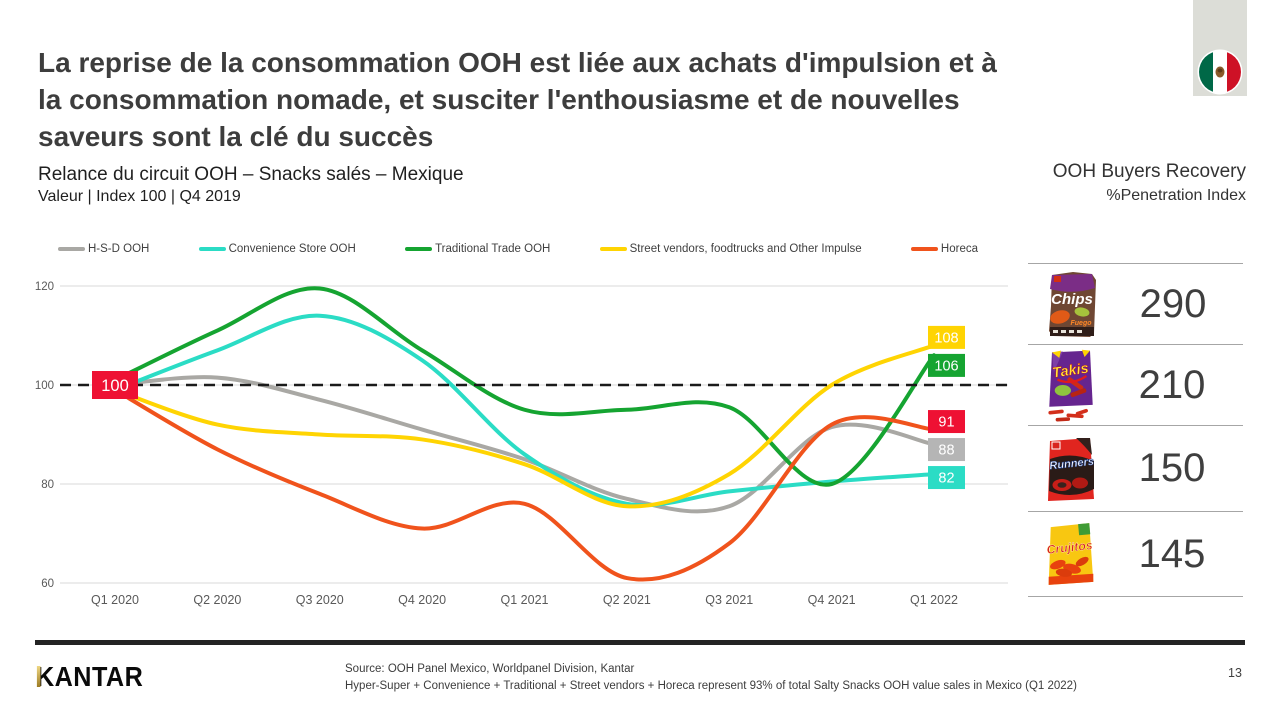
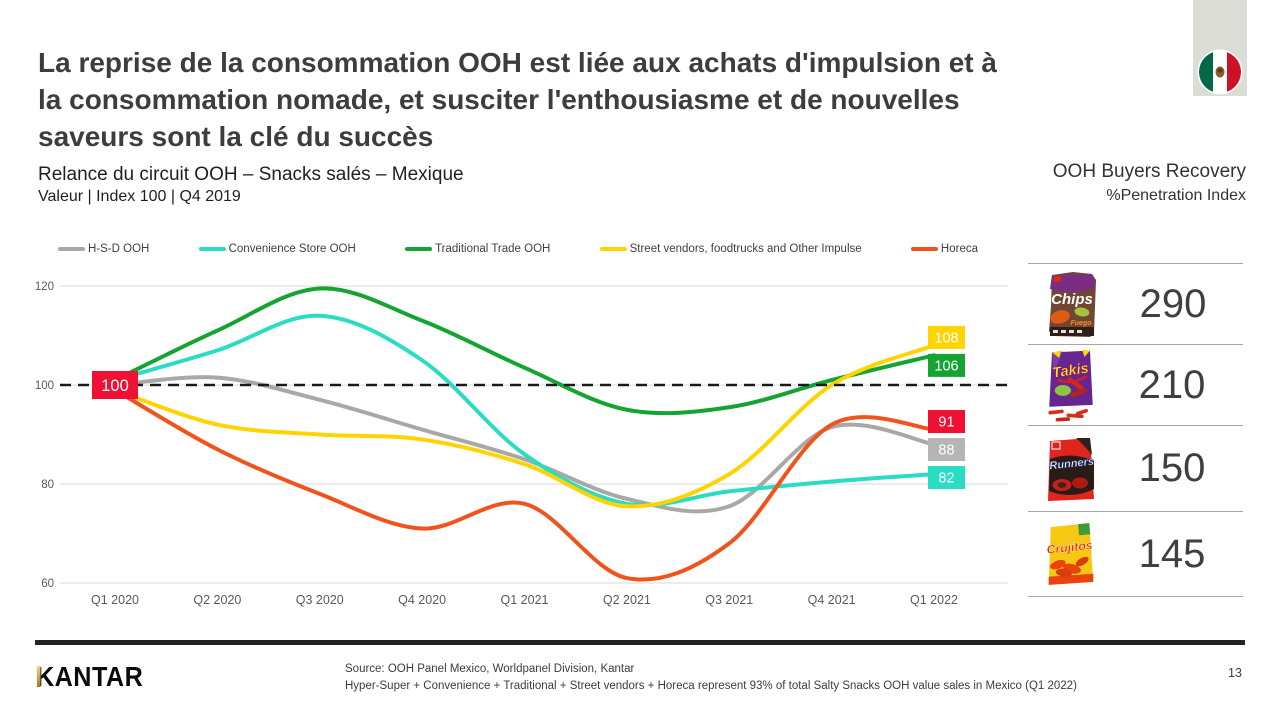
Convenience Store OOH/Q1 2020: 99 -> 101
Traditional Trade OOH/Q4 2020: 107 -> 113
Traditional Trade OOH/Q1 2021: 95 -> 104
Traditional Trade OOH/Q4 2021: 80 -> 101
